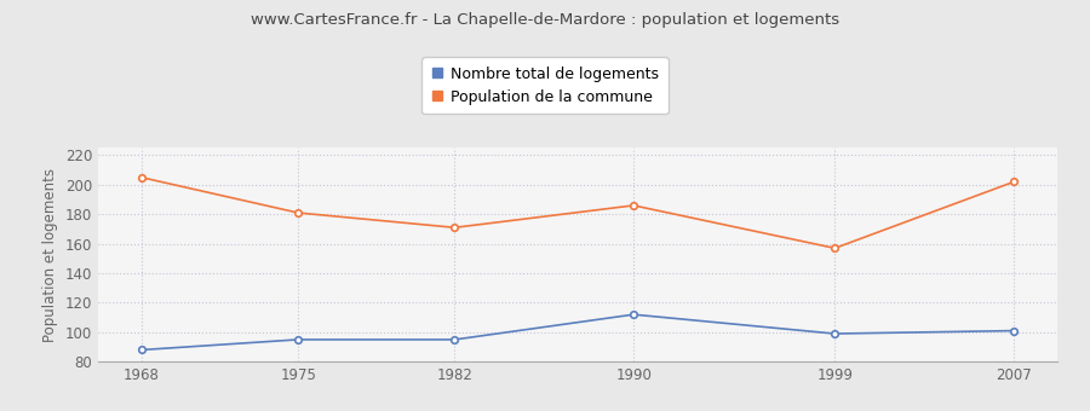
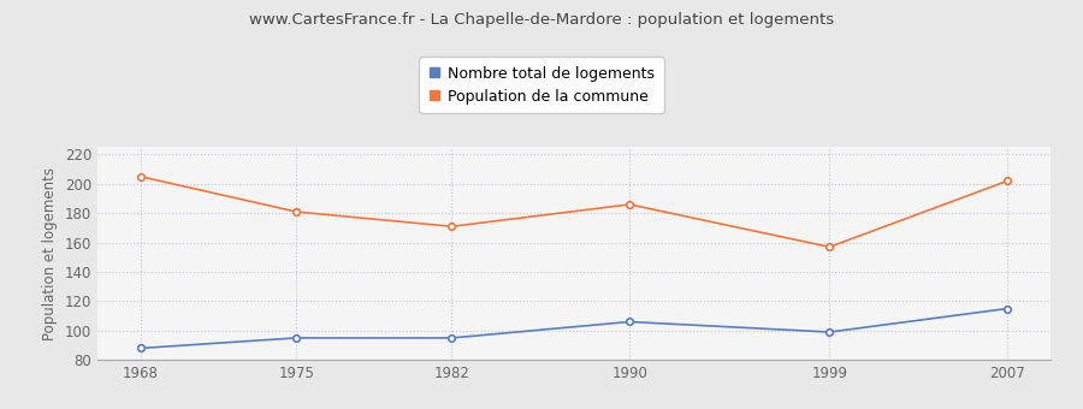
Nombre total de logements/1990: 112 -> 106
Nombre total de logements/2007: 101 -> 115
